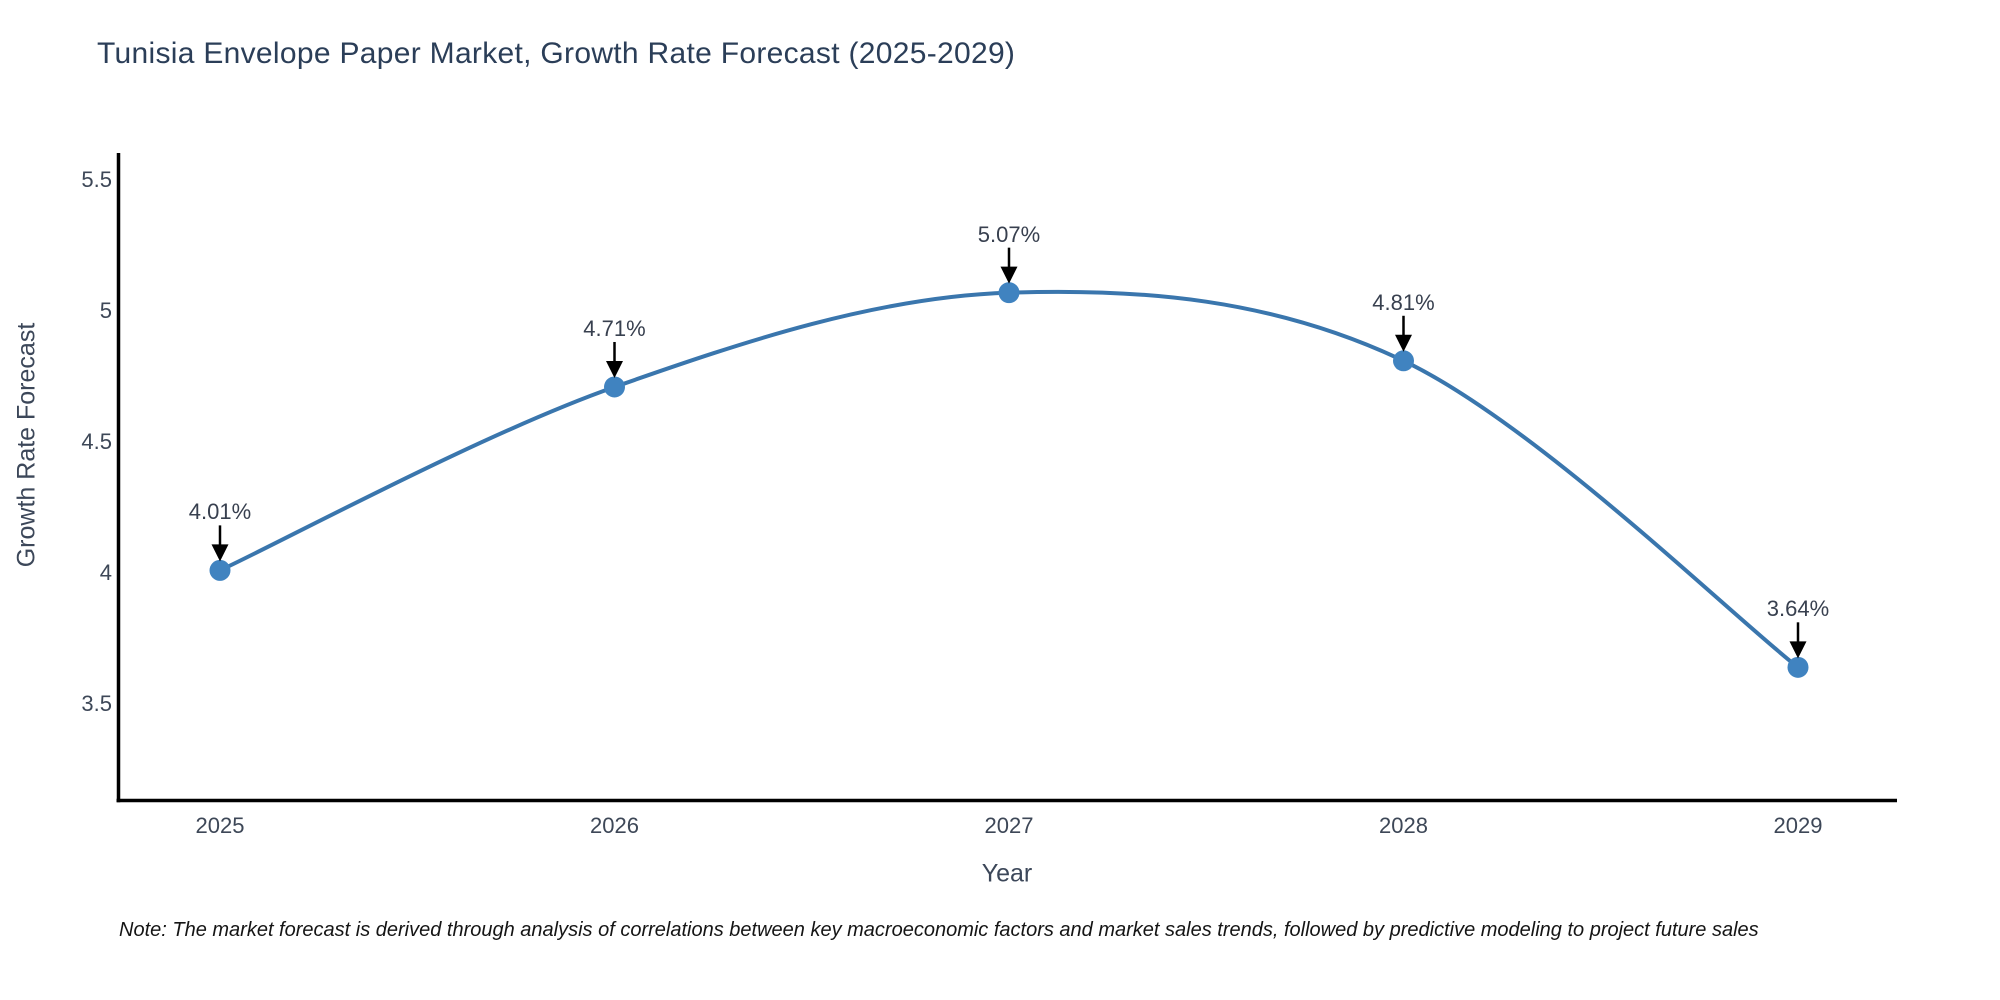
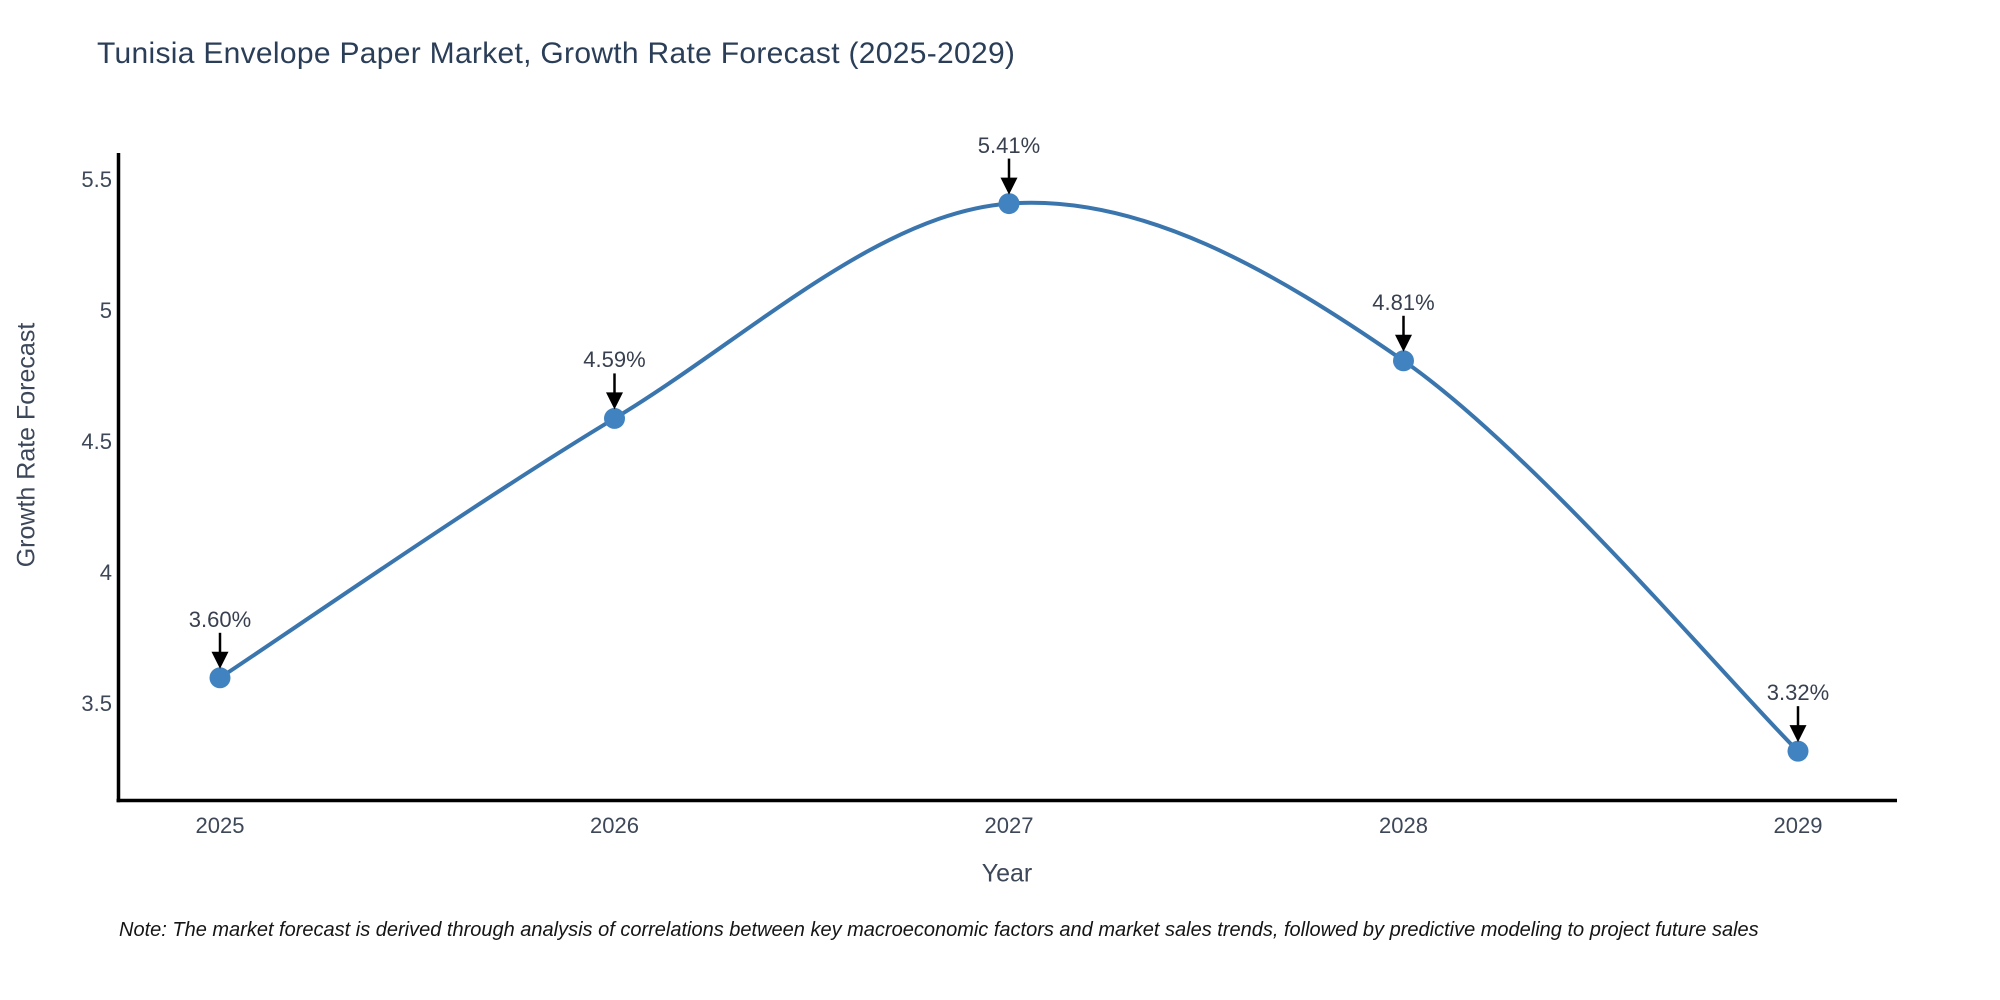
2025: 4.01% -> 3.60%
2026: 4.71% -> 4.59%
2027: 5.07% -> 5.41%
2029: 3.64% -> 3.32%
